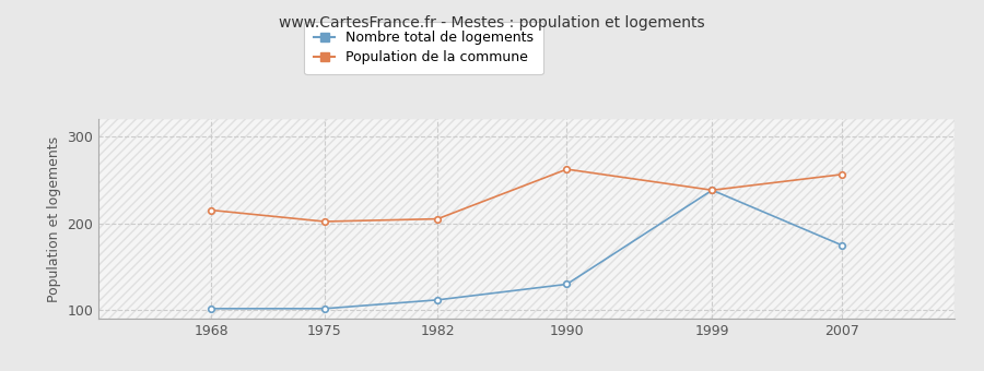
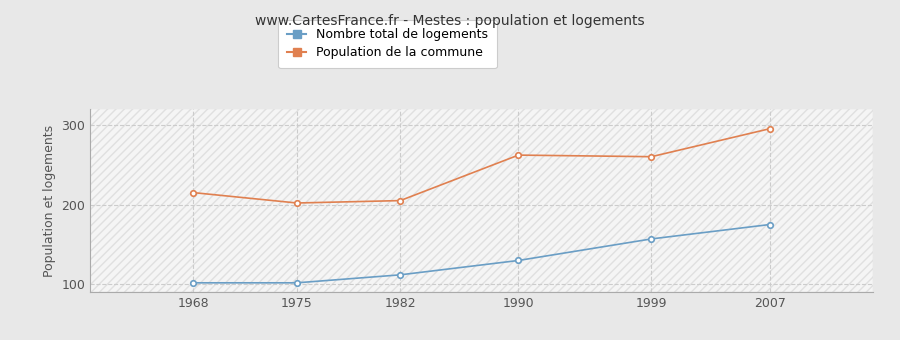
Nombre total de logements/1999: 238 -> 157
Population de la commune/1999: 238 -> 260
Population de la commune/2007: 256 -> 295
